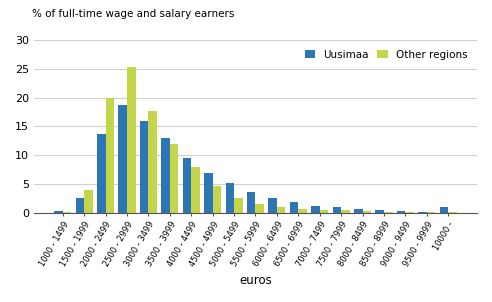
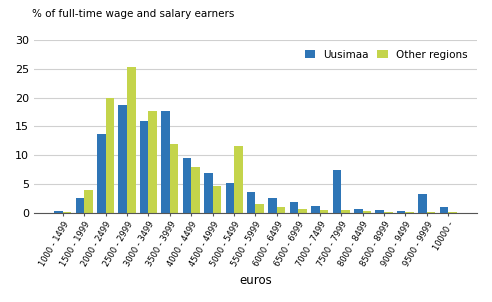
Uusimaa/3500 - 3999: 13.0 -> 17.6
Other regions/5000 - 5499: 2.6 -> 11.6
Uusimaa/7500 - 7999: 0.9 -> 7.4
Uusimaa/9500 - 9999: 0.1 -> 3.2
